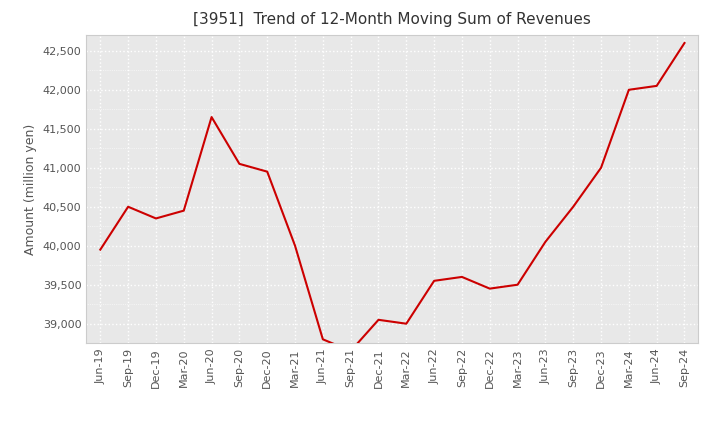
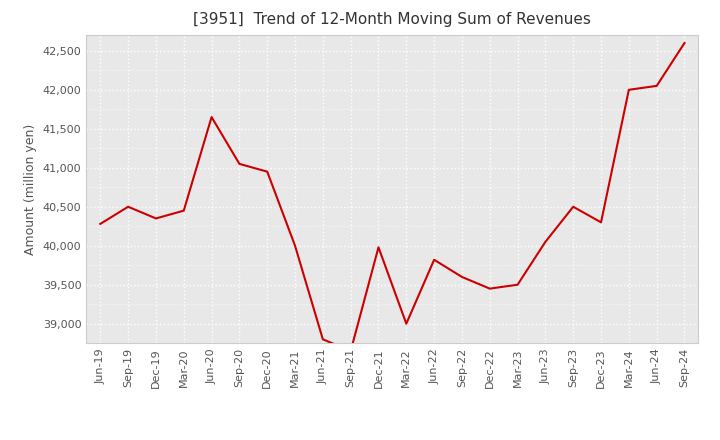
Jun-19: 39,950 -> 40,280
Dec-21: 39,050 -> 39,980
Jun-22: 39,550 -> 39,820
Dec-23: 41,000 -> 40,300
